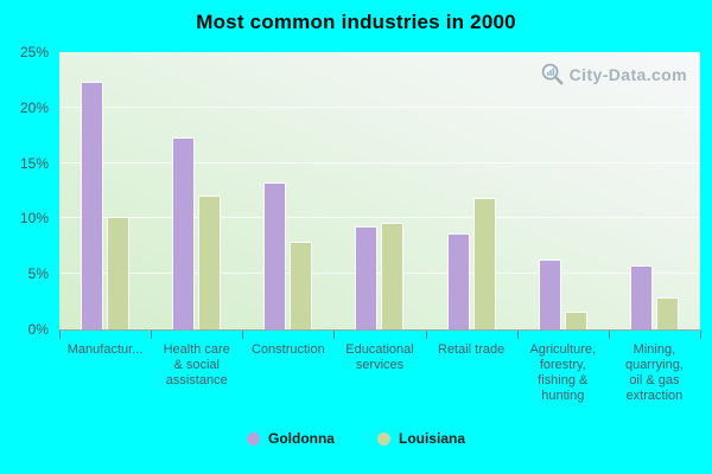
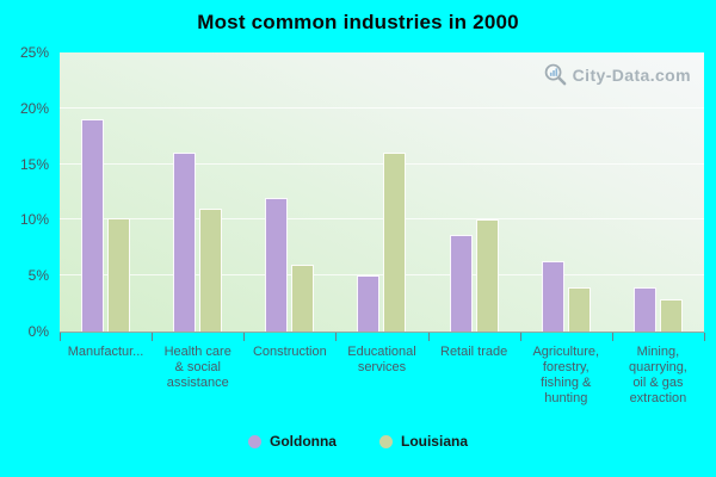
Goldonna/Manufactur...: 22% -> 19%
Goldonna/Health care & social assistance: 17% -> 16%
Louisiana/Health care & social assistance: 12% -> 11%
Goldonna/Construction: 13% -> 12%
Louisiana/Construction: 8% -> 6%
Goldonna/Educational services: 9% -> 5%
Louisiana/Educational services: 10% -> 16%
Louisiana/Retail trade: 12% -> 10%
Louisiana/Agriculture, forestry, fishing & hunting: 2% -> 4%
Goldonna/Mining, quarrying, oil & gas extraction: 6% -> 4%
